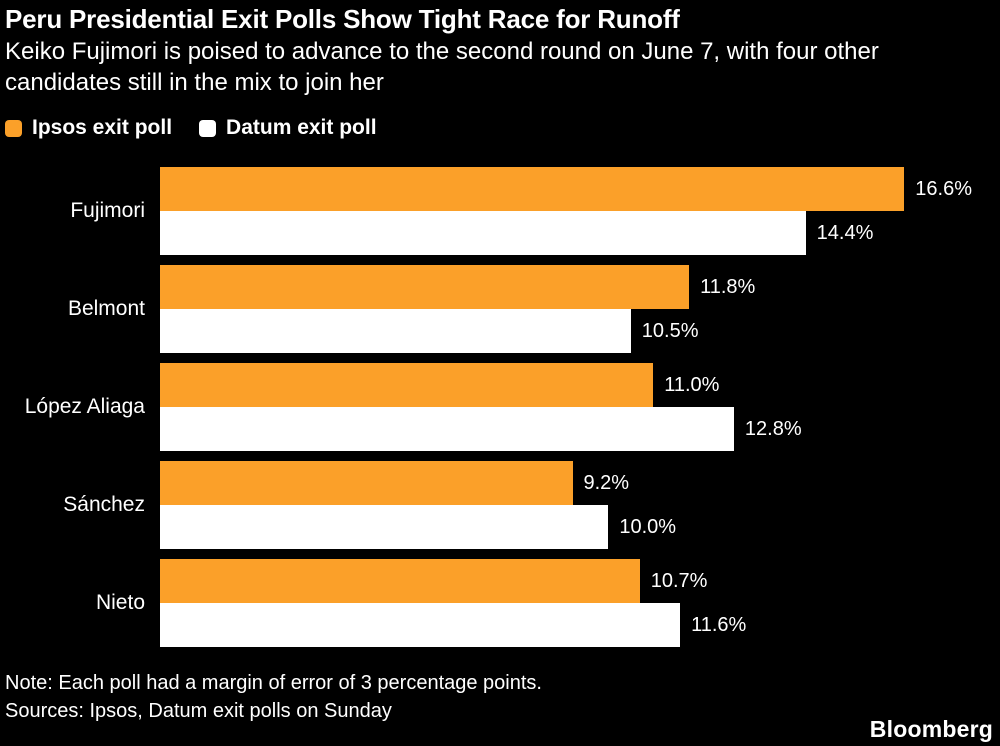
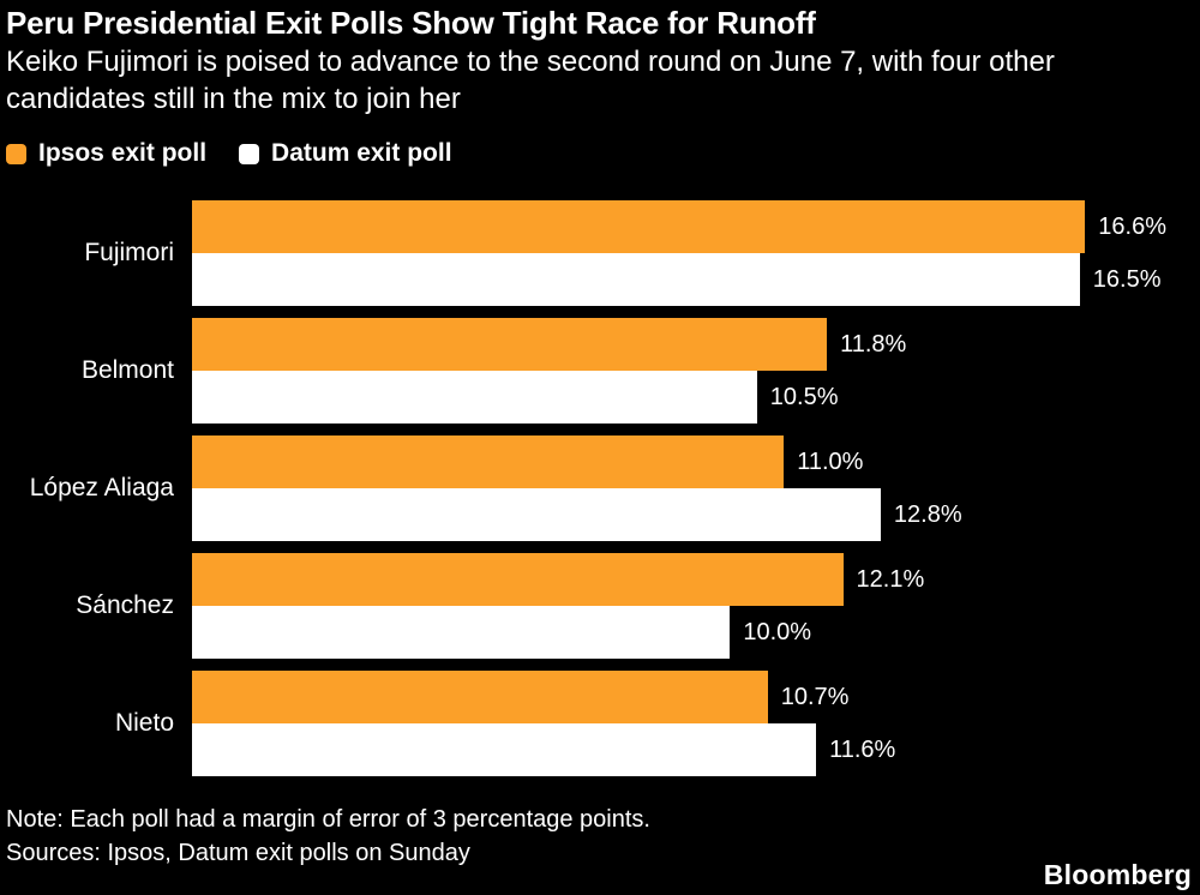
Datum exit poll/Fujimori: 14.4% -> 16.5%
Ipsos exit poll/Sánchez: 9.2% -> 12.1%
